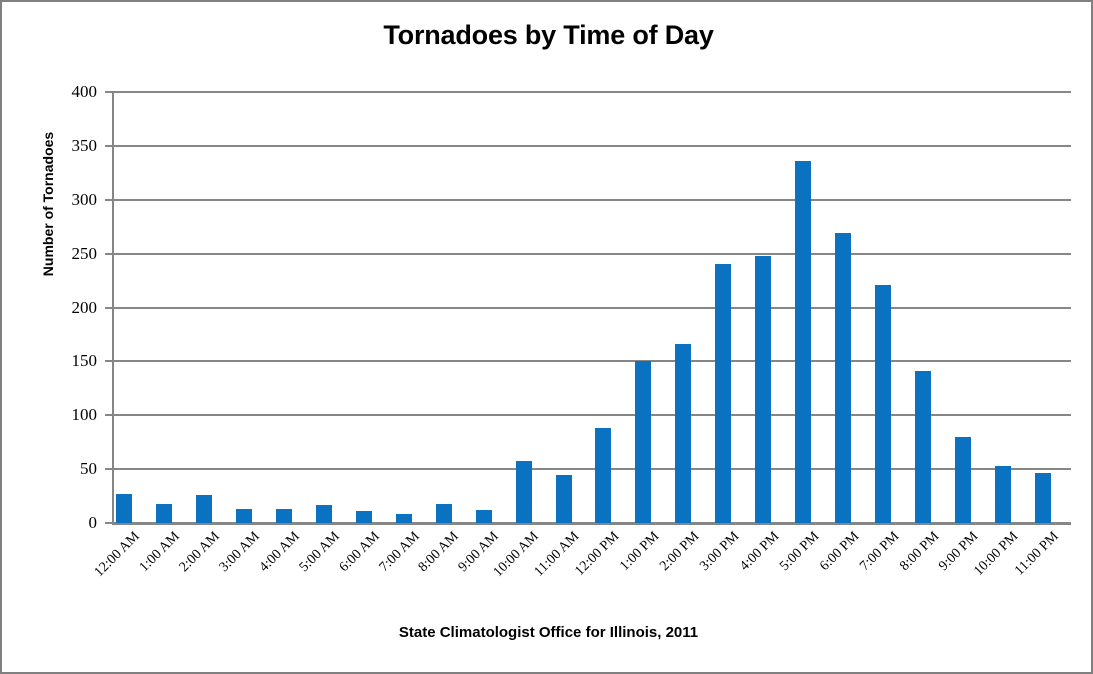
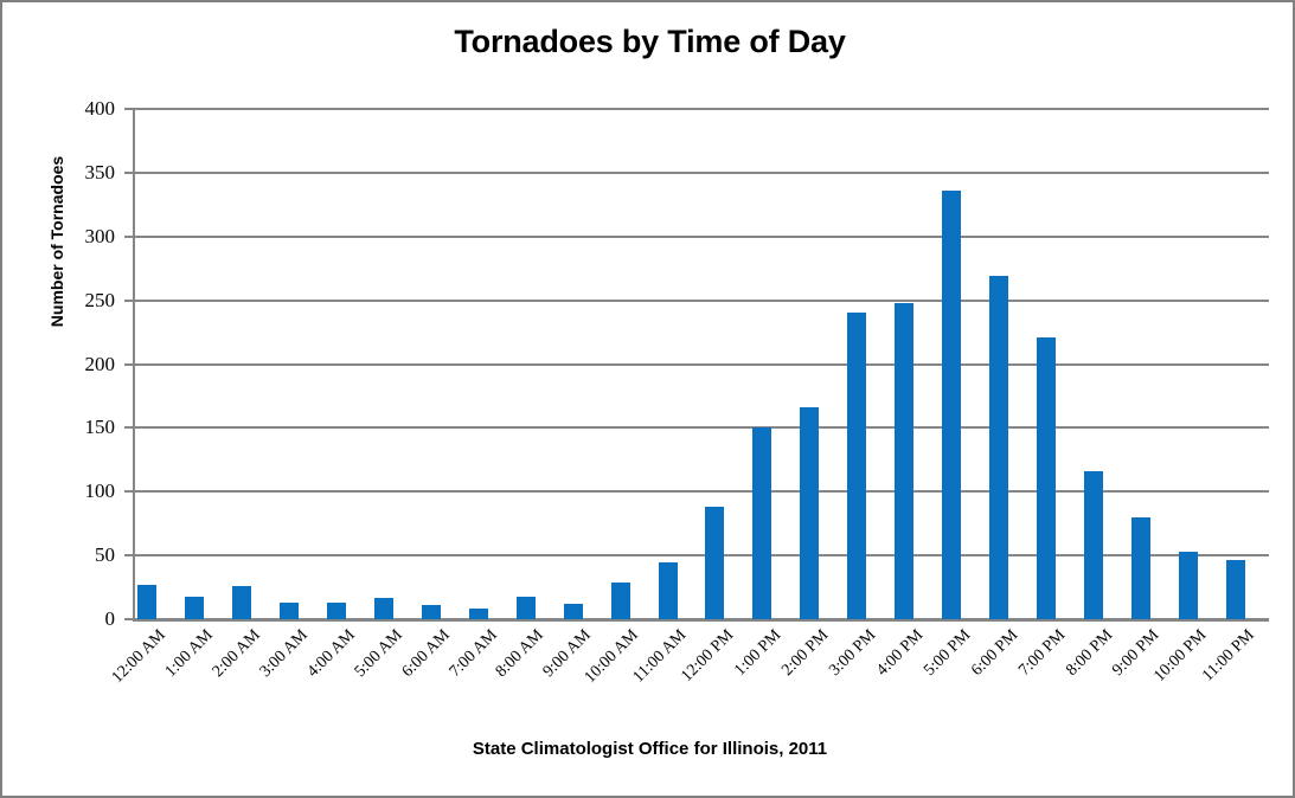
10:00 AM: 58 -> 29
8:00 PM: 141 -> 116
